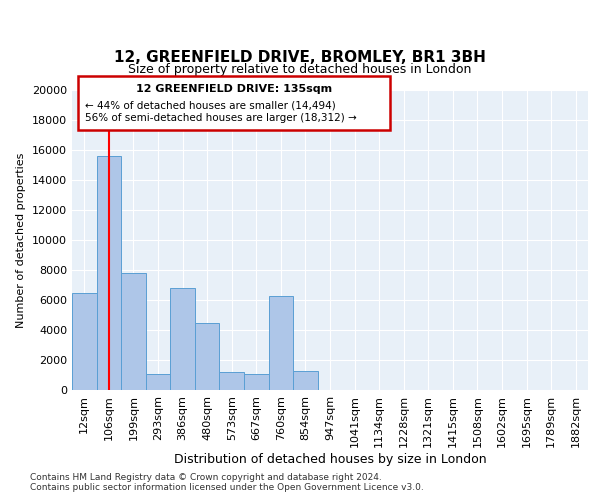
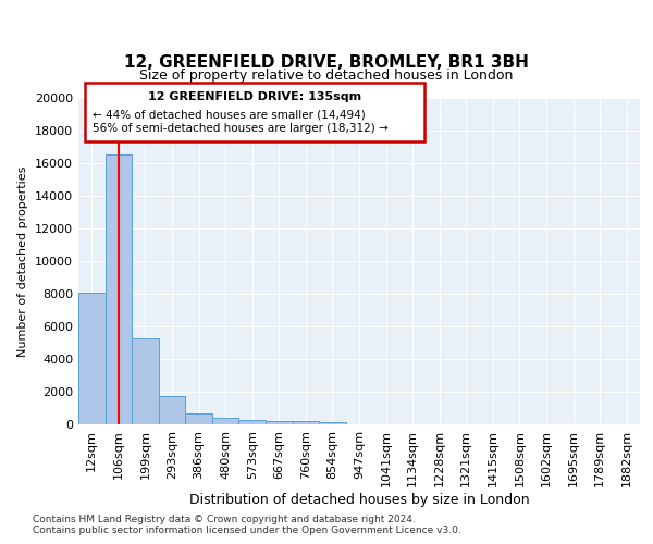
12sqm: 6500 -> 8100
106sqm: 15600 -> 16500
199sqm: 7800 -> 5300
293sqm: 1100 -> 1800
386sqm: 6800 -> 700
480sqm: 4500 -> 400
573sqm: 1200 -> 300
667sqm: 1100 -> 200
760sqm: 6300 -> 200
854sqm: 1300 -> 200
